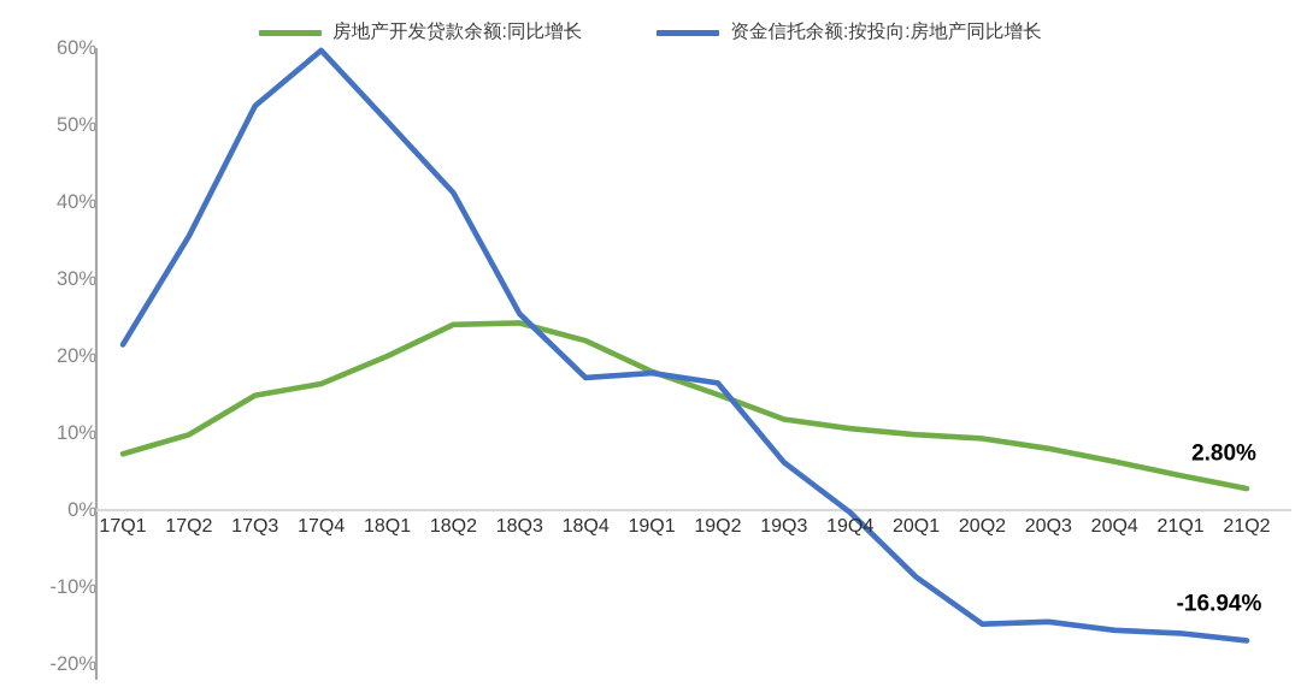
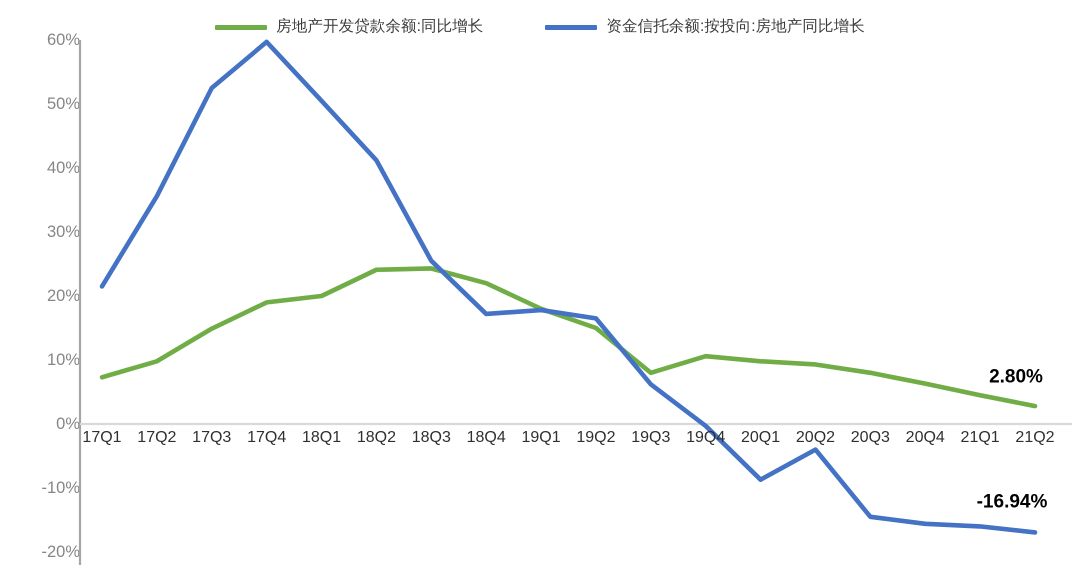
房地产开发贷款余额:同比增长/17Q4: 16% -> 19%
房地产开发贷款余额:同比增长/19Q3: 12% -> 8%
资金信托余额:按投向:房地产同比增长/20Q2: -15% -> -4%
